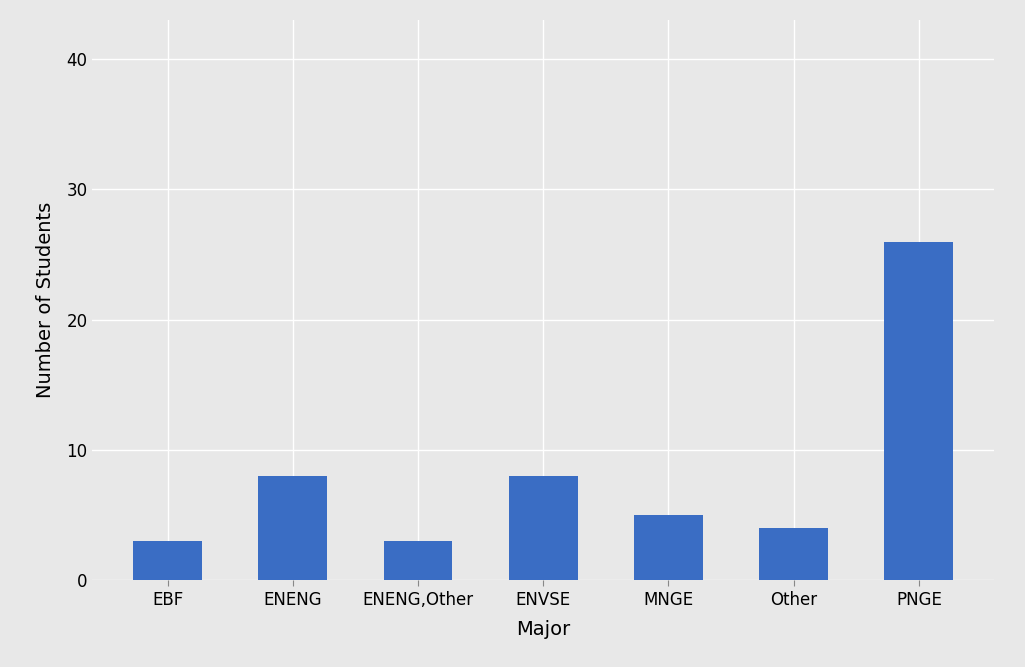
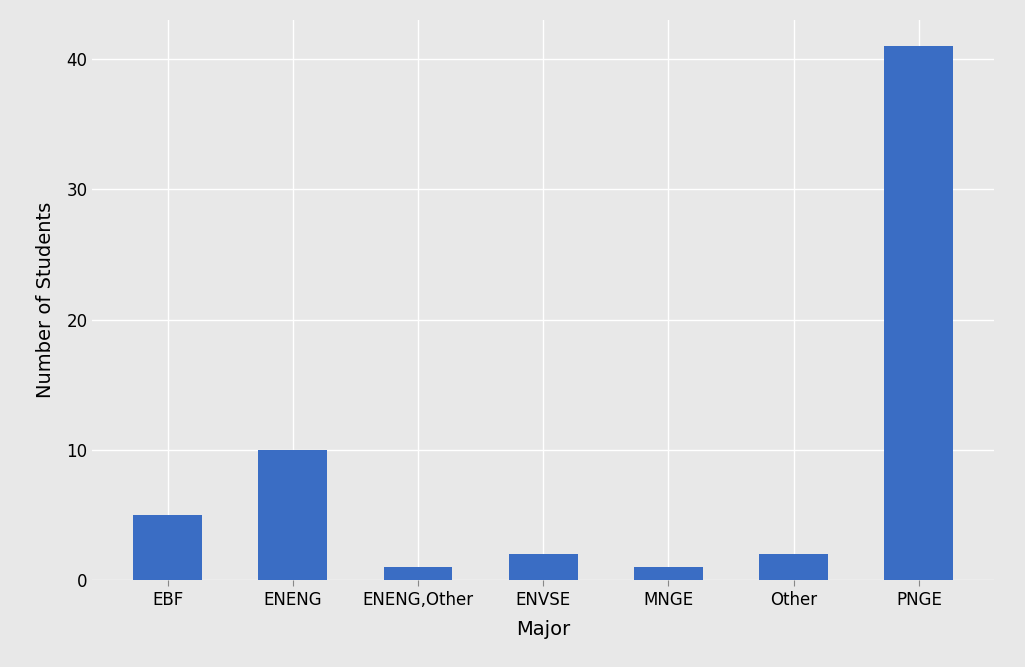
EBF: 3 -> 5
ENENG: 8 -> 10
ENENG,Other: 3 -> 1
ENVSE: 8 -> 2
MNGE: 5 -> 1
Other: 4 -> 2
PNGE: 26 -> 41
